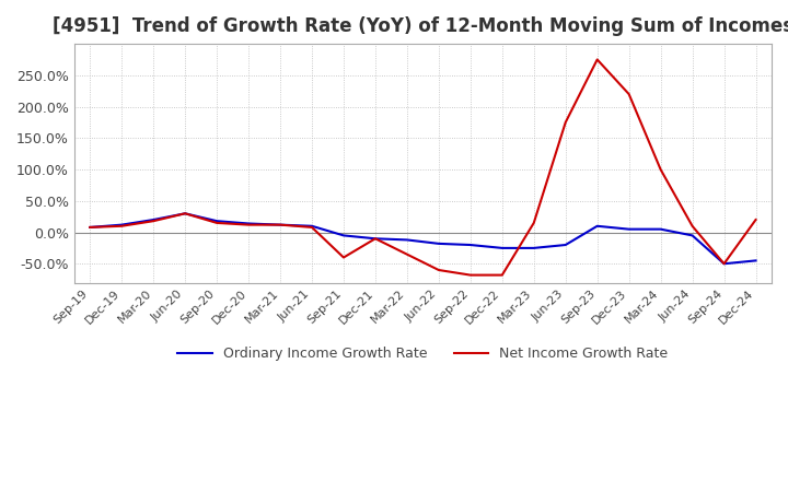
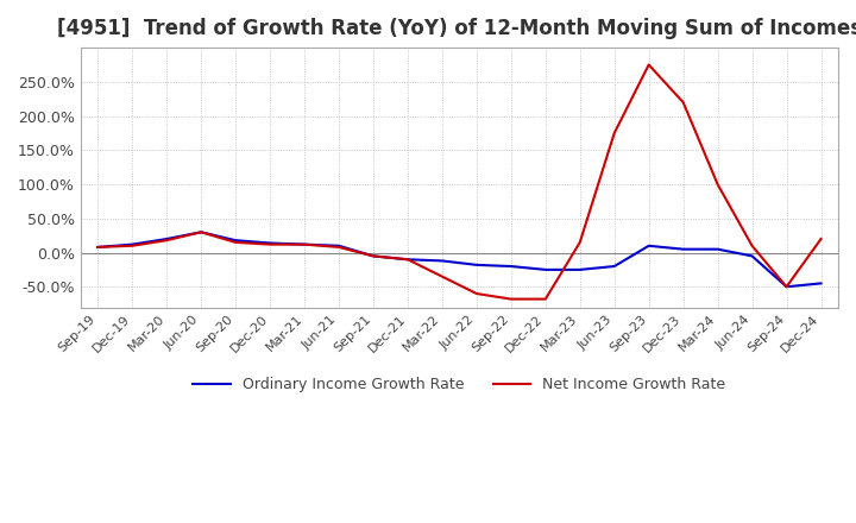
Net Income Growth Rate/Sep-21: -40% -> -5%
